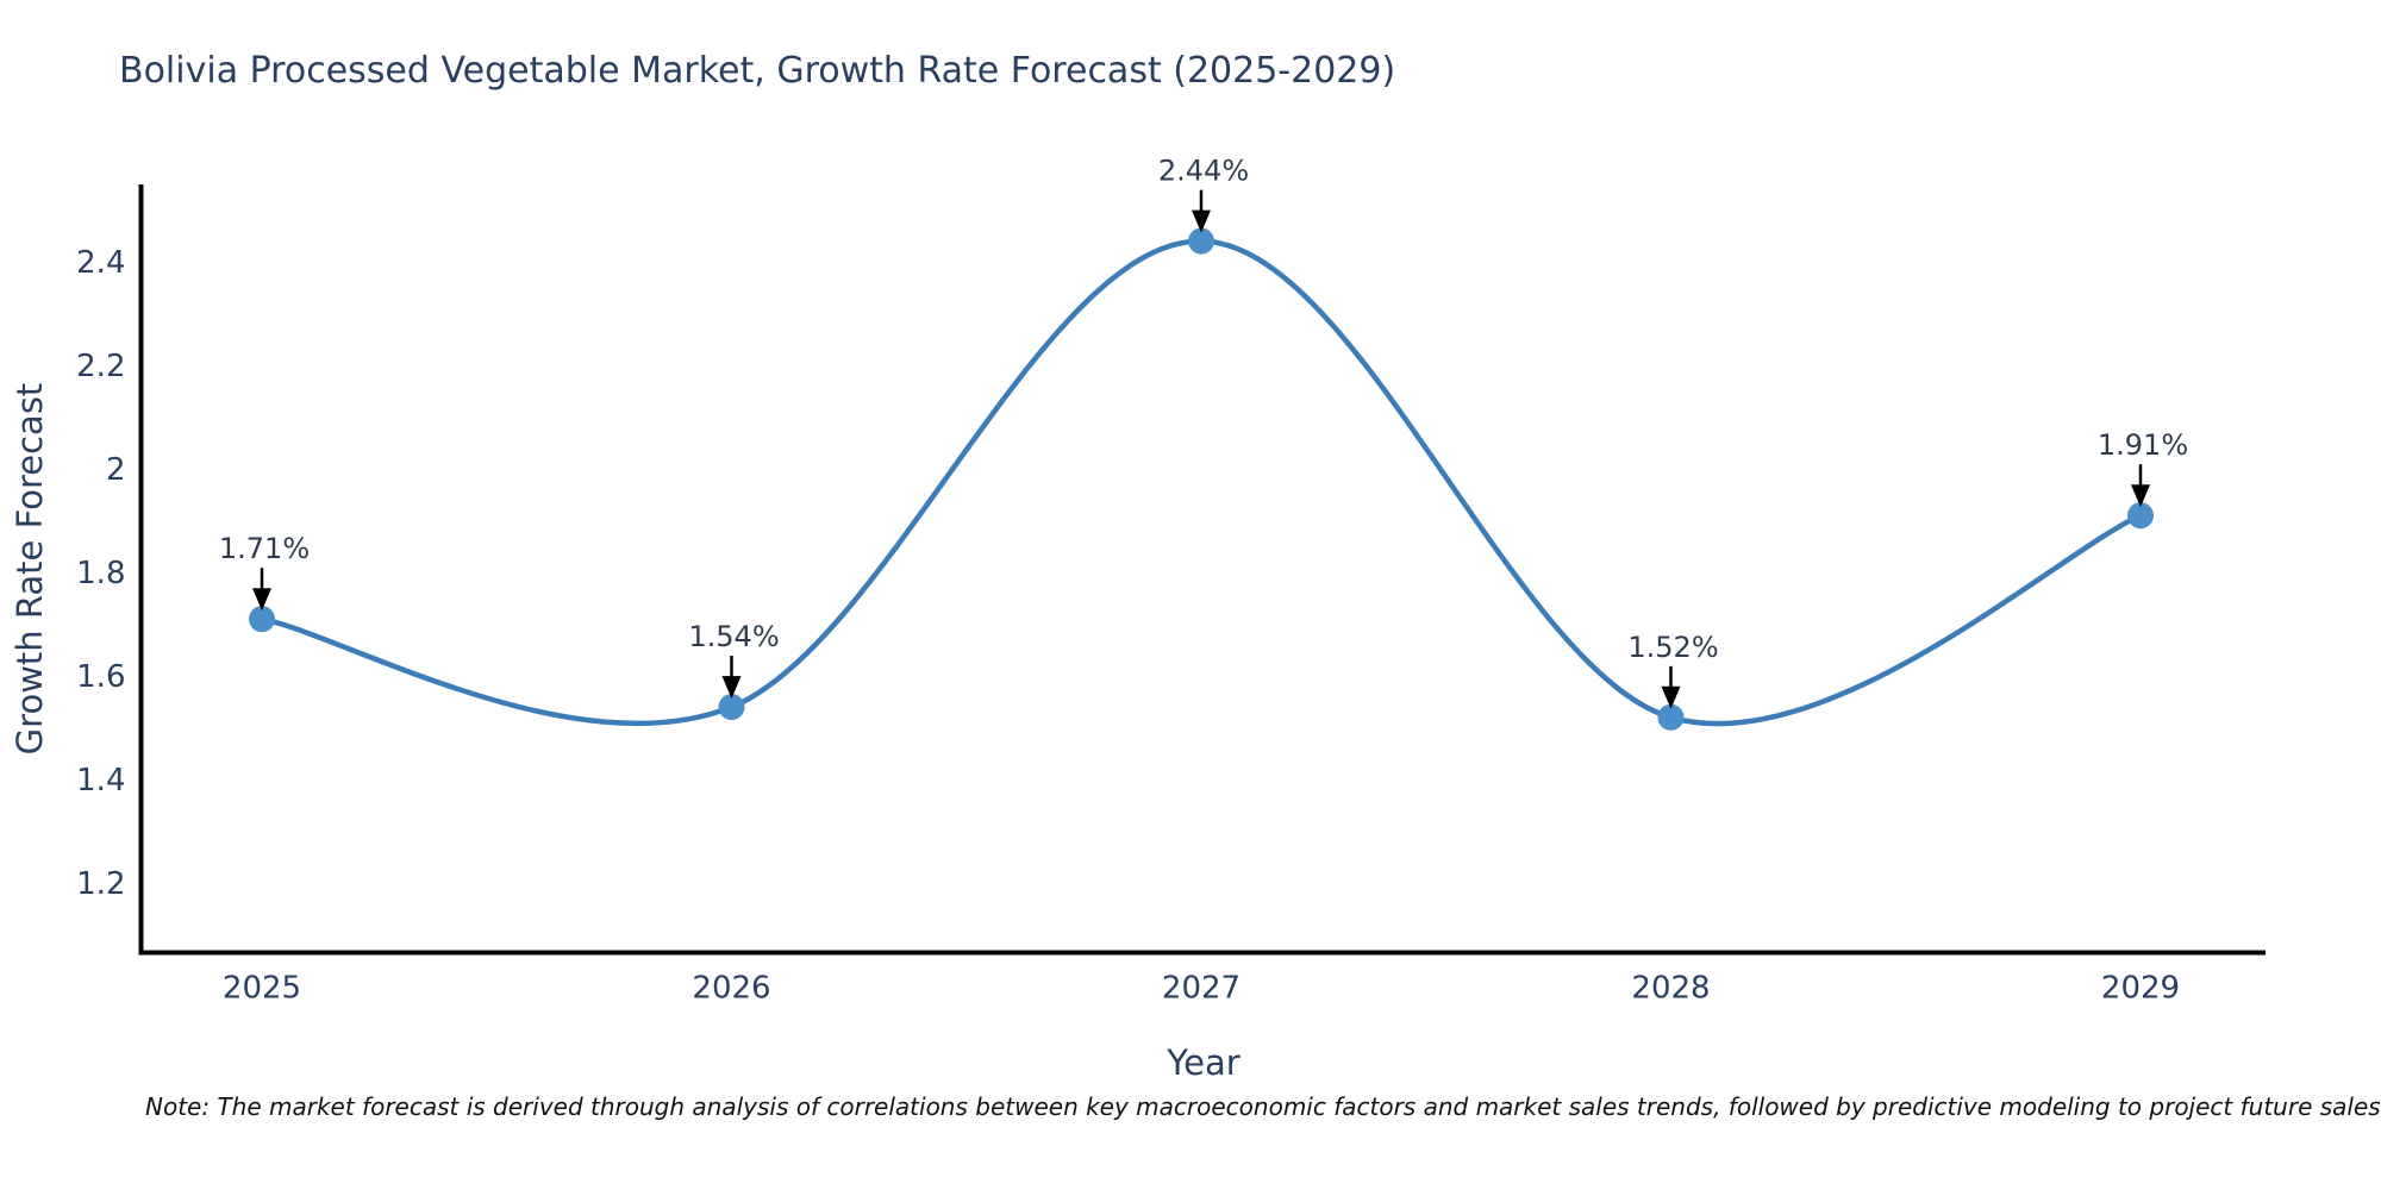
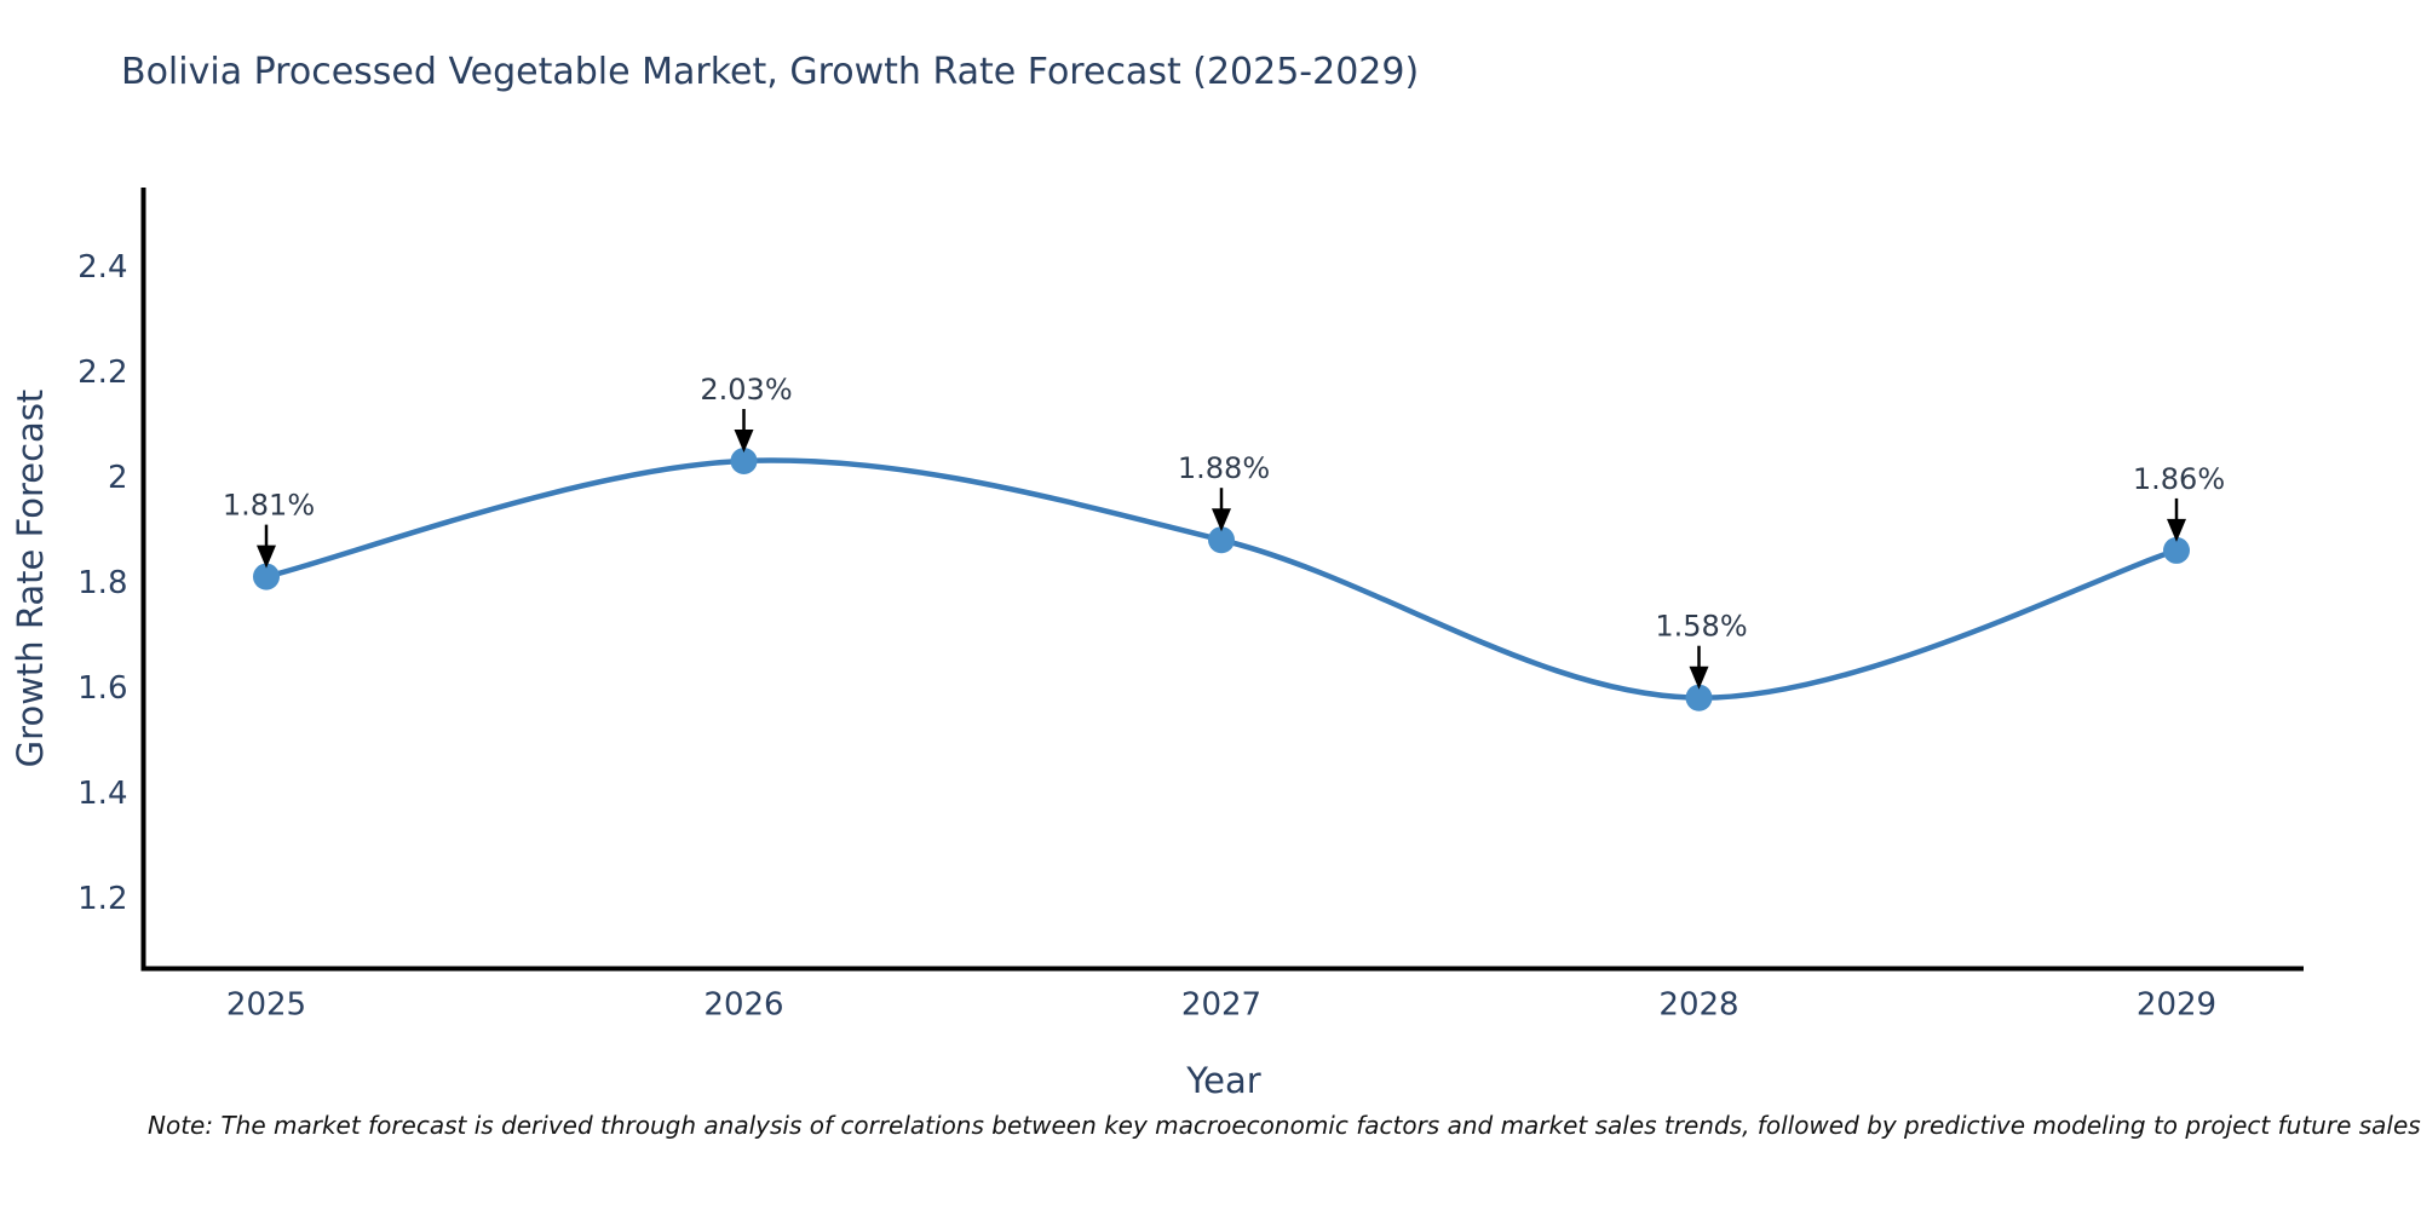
2025: 1.71% -> 1.81%
2026: 1.54% -> 2.03%
2027: 2.44% -> 1.88%
2028: 1.52% -> 1.58%
2029: 1.91% -> 1.86%
